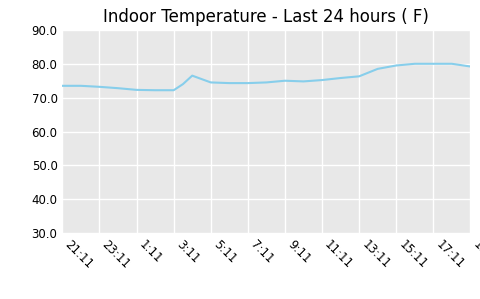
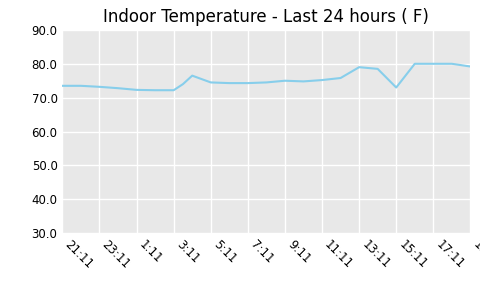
13:11: 76.3 -> 79.0
15:11: 79.5 -> 73.0
